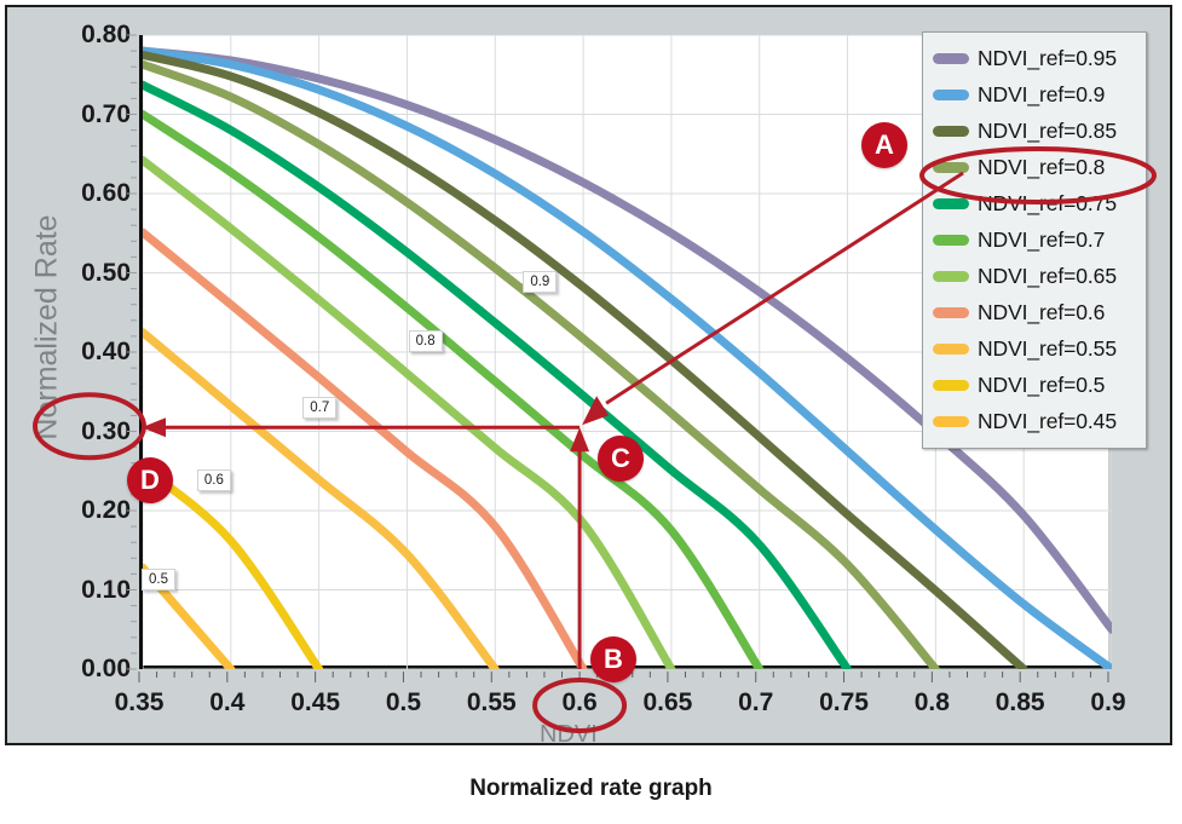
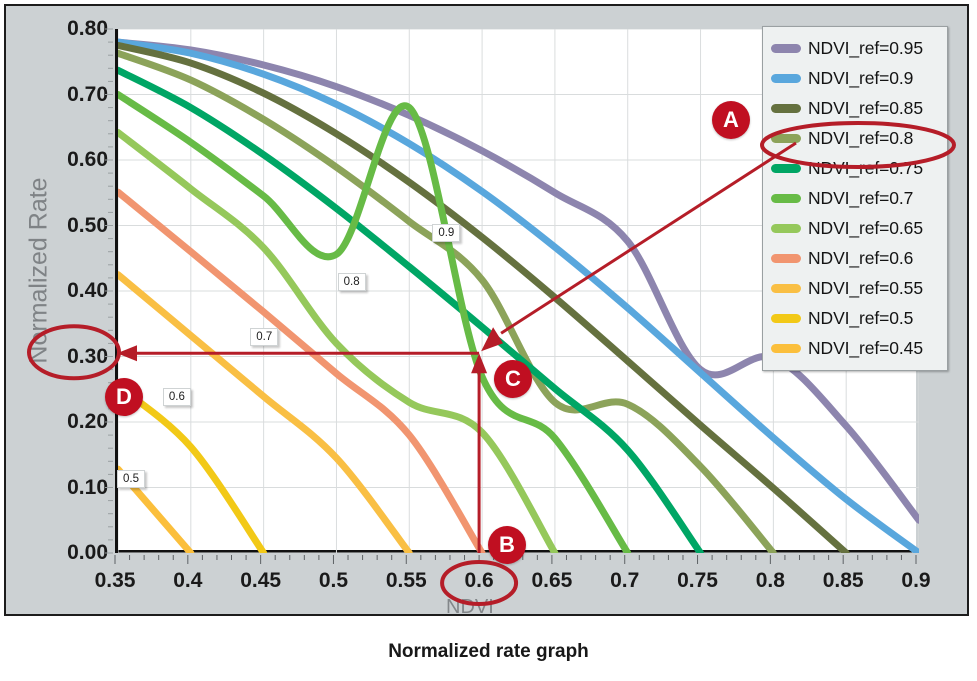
NDVI_ref=0.65/0.5: 0.37 -> 0.32
NDVI_ref=0.7/0.55: 0.36 -> 0.68
NDVI_ref=0.65/0.55: 0.28 -> 0.23
NDVI_ref=0.8/0.65: 0.32 -> 0.23
NDVI_ref=0.95/0.75: 0.39 -> 0.28
